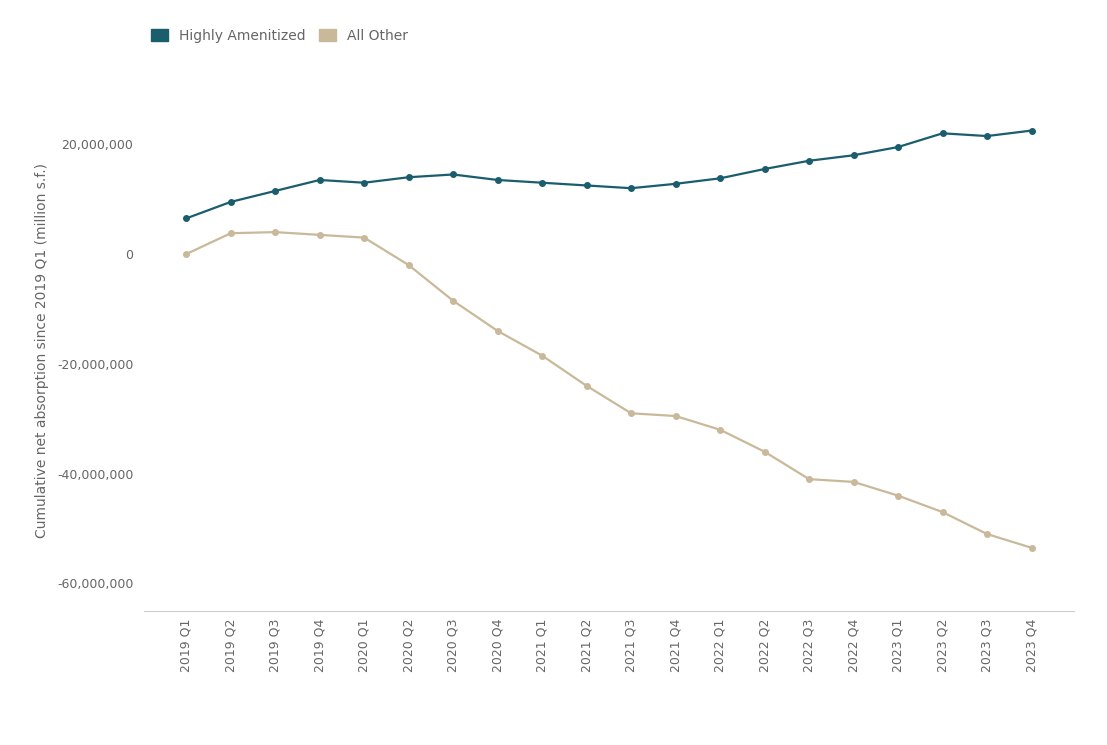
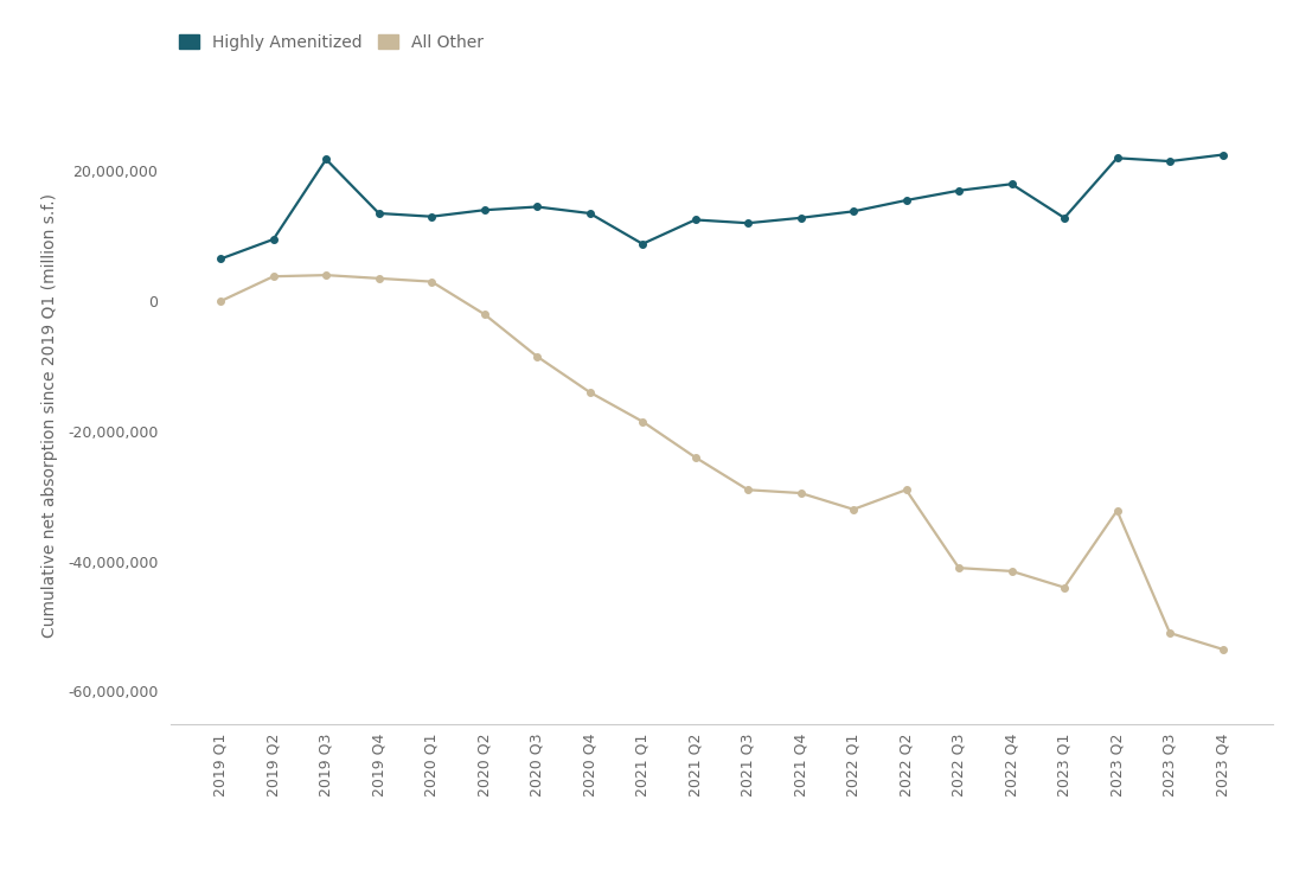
Highly Amenitized/2019 Q3: 11,500,000 -> 21,800,000
Highly Amenitized/2021 Q1: 13,000,000 -> 8,800,000
All Other/2022 Q2: -36,000,000 -> -29,000,000
Highly Amenitized/2023 Q1: 19,500,000 -> 12,800,000
All Other/2023 Q2: -47,000,000 -> -32,200,000
